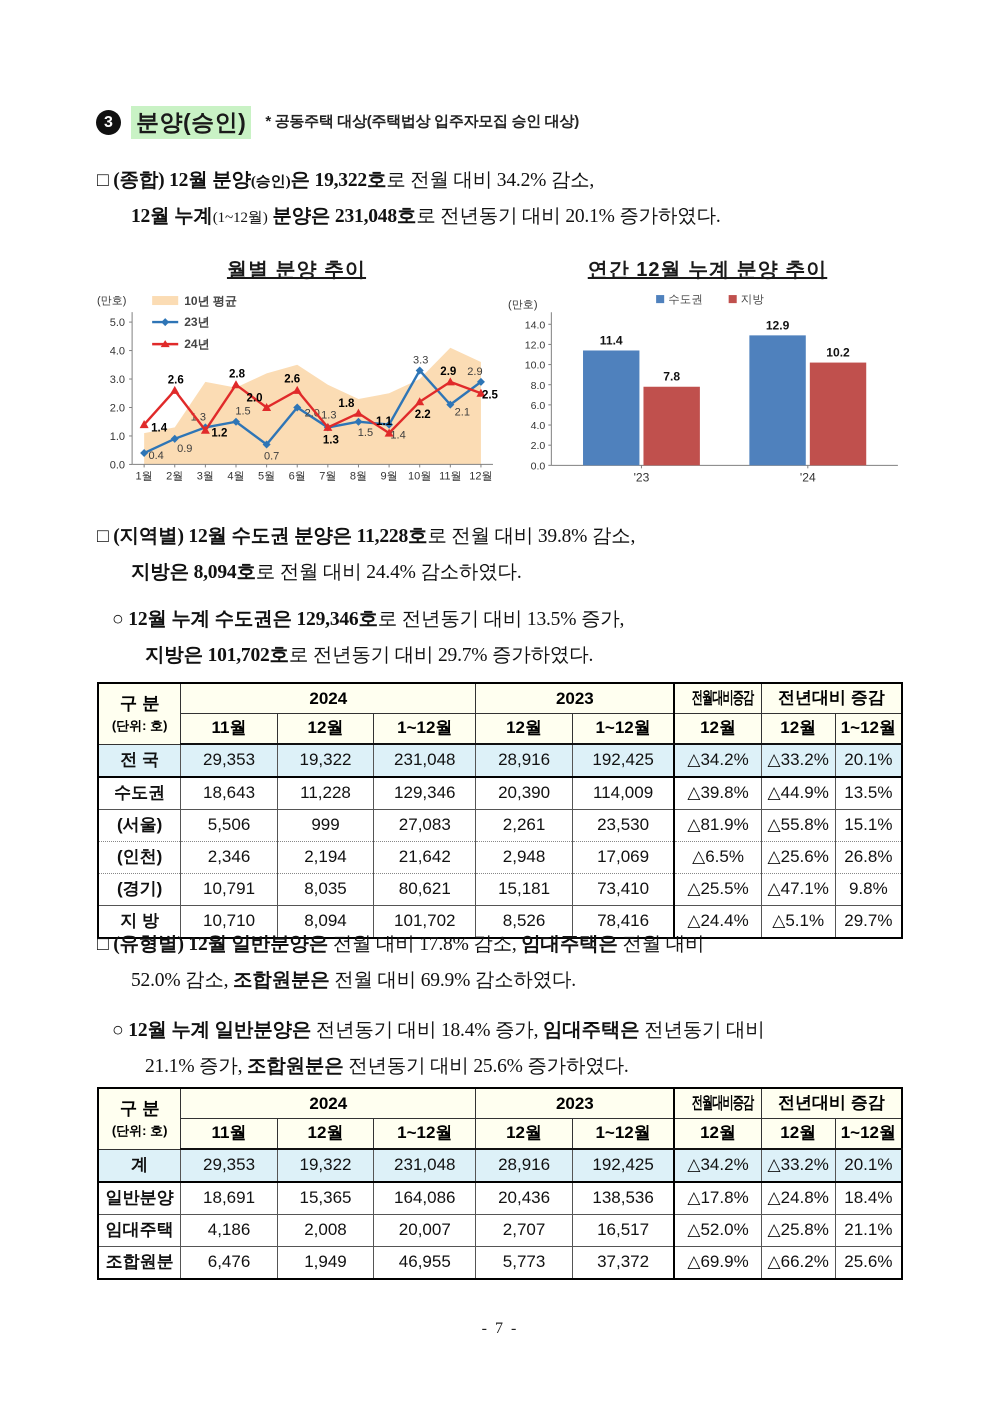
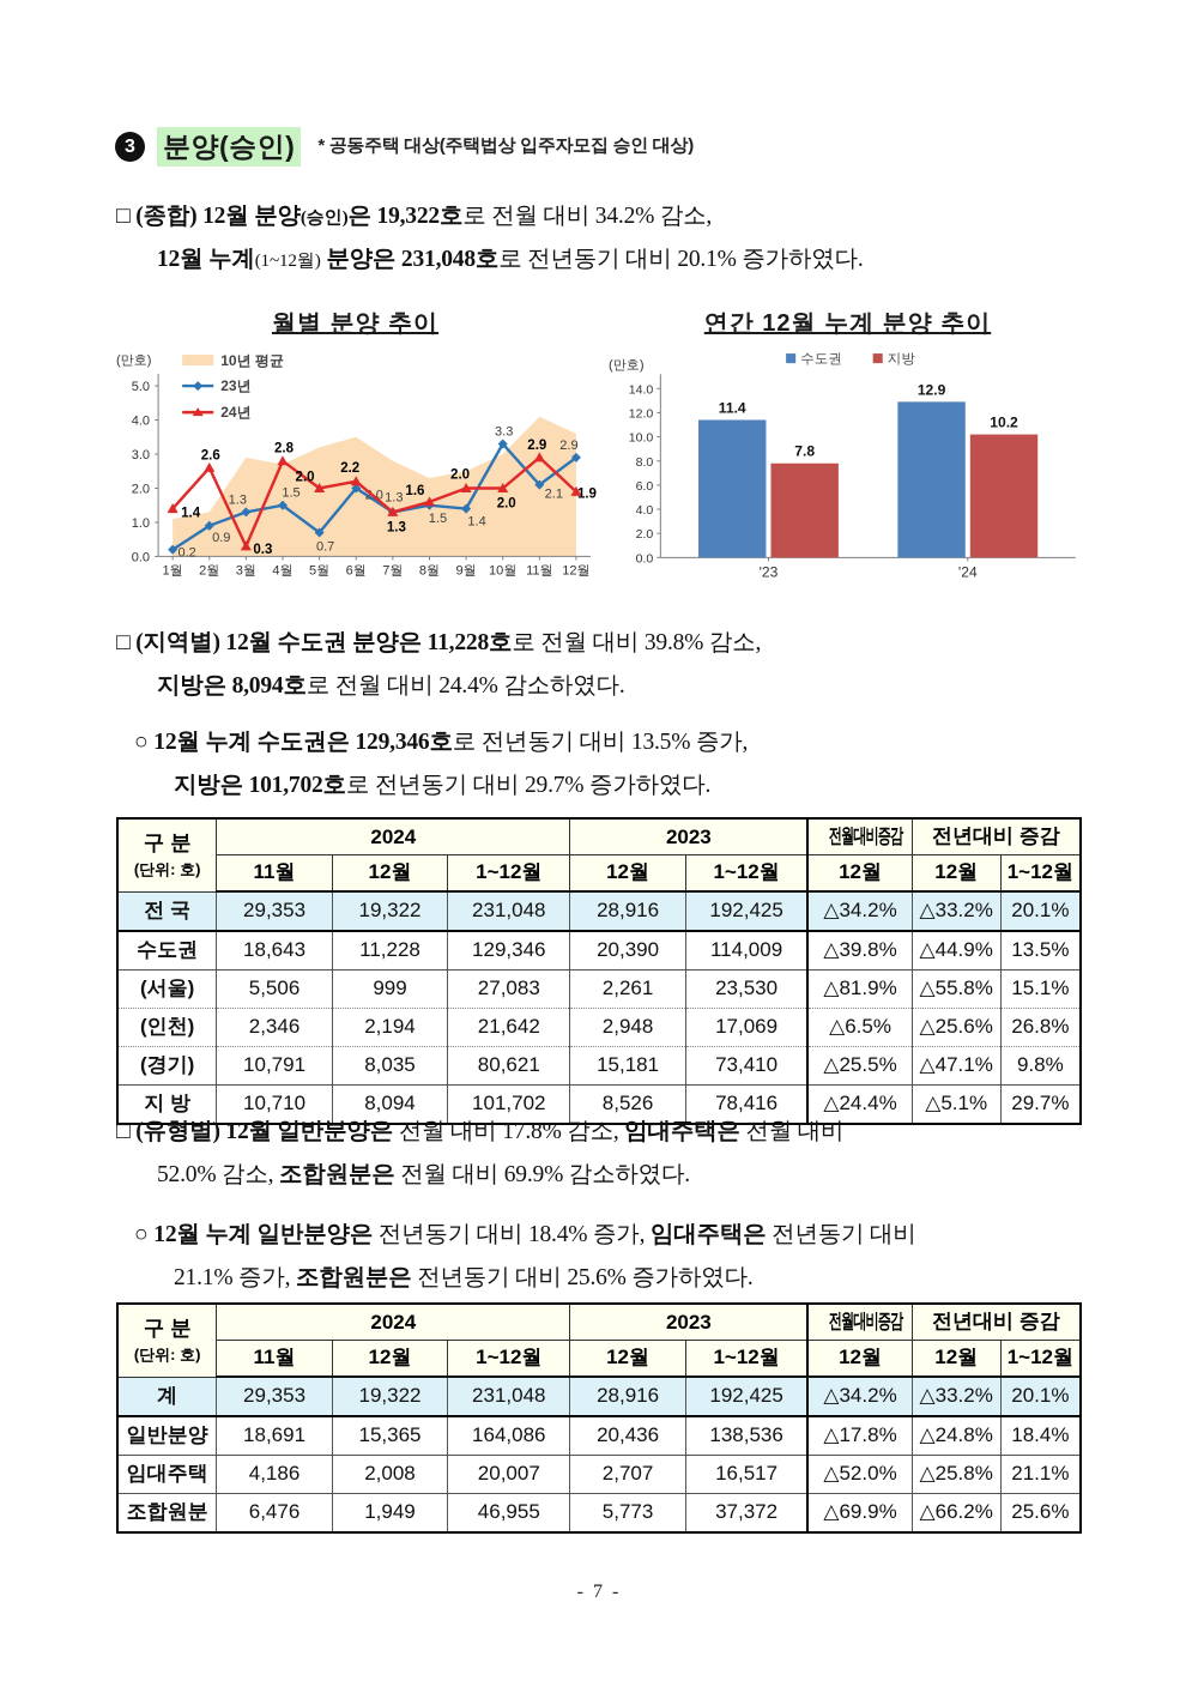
월별 분양 추이/23년/1월: 0.4 -> 0.2
월별 분양 추이/24년/3월: 1.2 -> 0.3
월별 분양 추이/24년/6월: 2.6 -> 2.2
월별 분양 추이/24년/8월: 1.8 -> 1.6
월별 분양 추이/24년/9월: 1.1 -> 2.0
월별 분양 추이/24년/10월: 2.2 -> 2.0
월별 분양 추이/24년/12월: 2.5 -> 1.9
